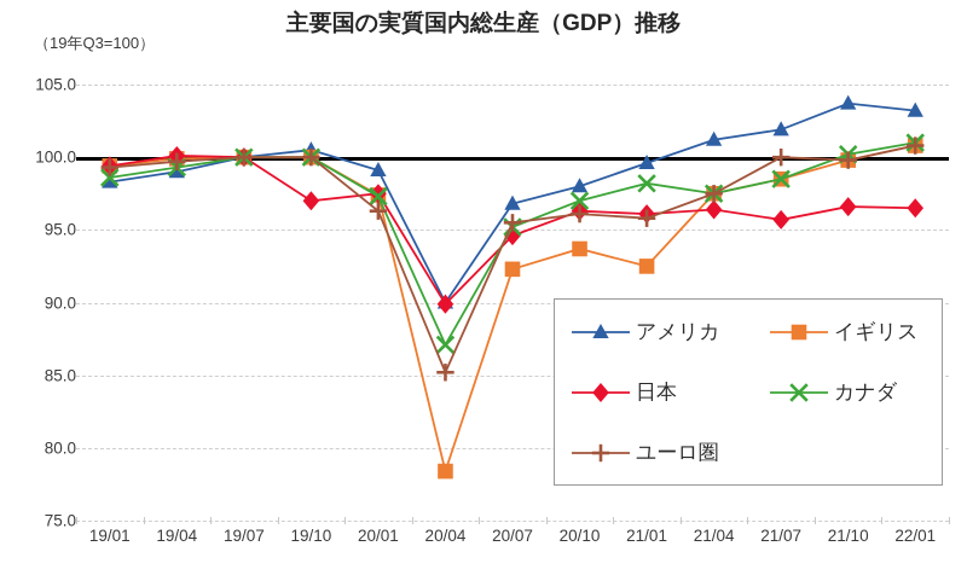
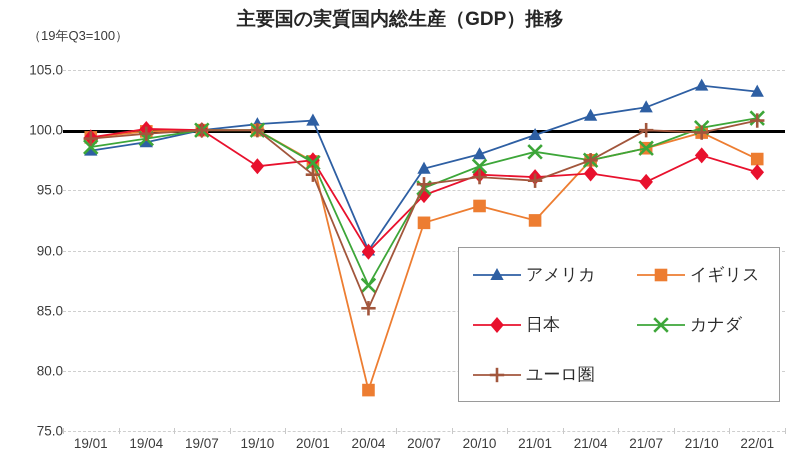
アメリカ/20/01: 99.1 -> 100.8
日本/21/10: 96.6 -> 97.9
イギリス/22/01: 100.8 -> 97.6
